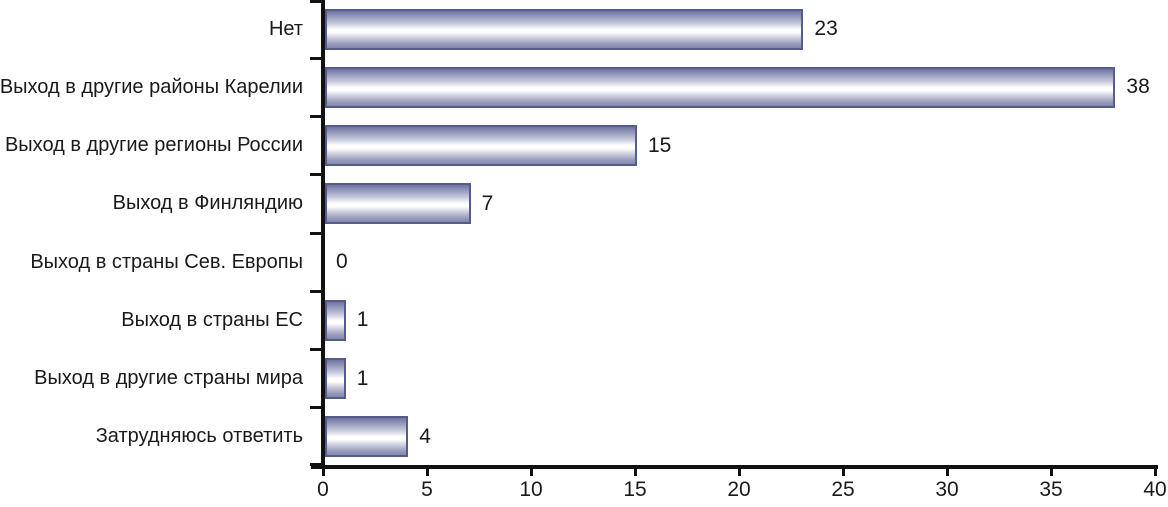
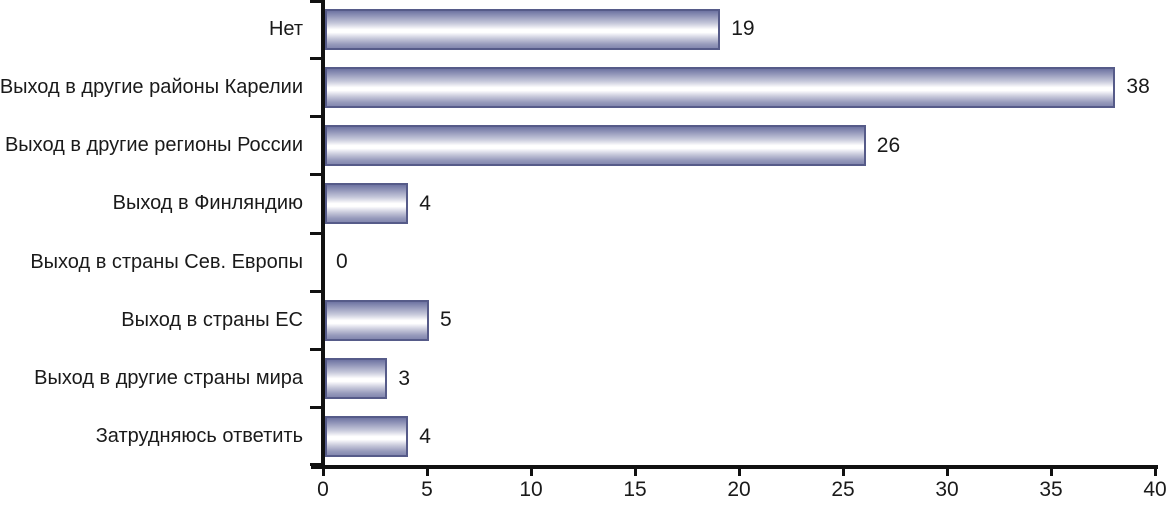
Нет: 23 -> 19
Выход в другие регионы России: 15 -> 26
Выход в Финляндию: 7 -> 4
Выход в страны ЕС: 1 -> 5
Выход в другие страны мира: 1 -> 3
